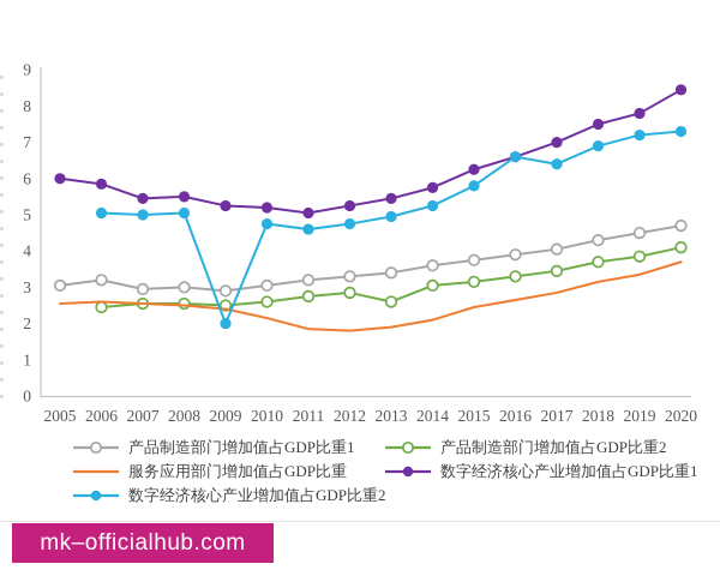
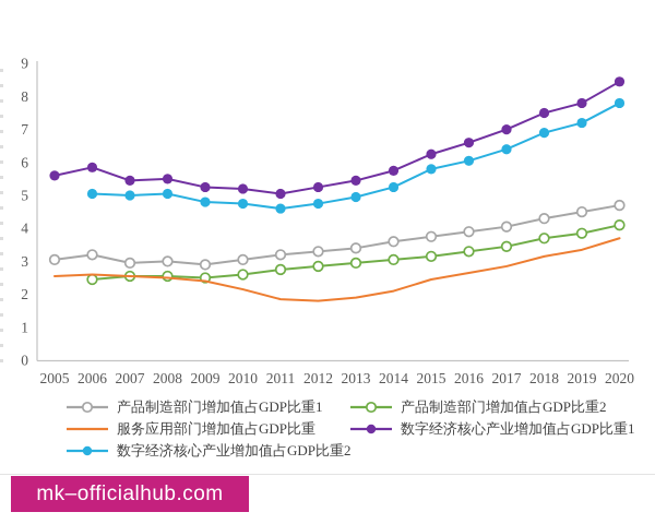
数字经济核心产业增加值占GDP比重1/2005: 6.0 -> 5.6
数字经济核心产业增加值占GDP比重2/2009: 2.0 -> 4.8
产品制造部门增加值占GDP比重2/2013: 2.6 -> 3.0
数字经济核心产业增加值占GDP比重2/2016: 6.6 -> 6.0
数字经济核心产业增加值占GDP比重2/2020: 7.3 -> 7.8
